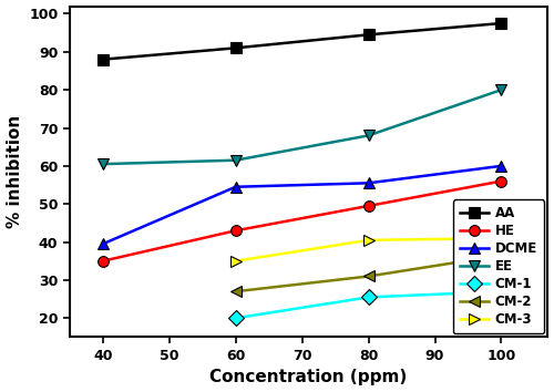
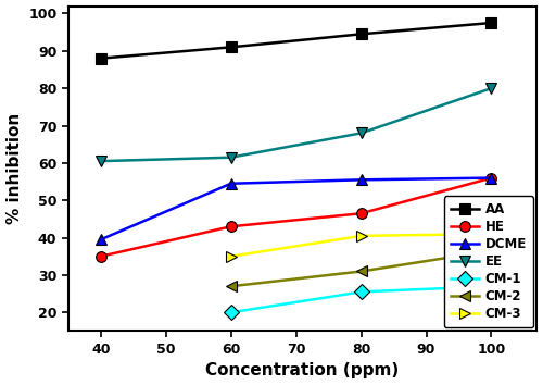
HE/80: 49.5 -> 46.5
DCME/100: 60.0 -> 56.0
